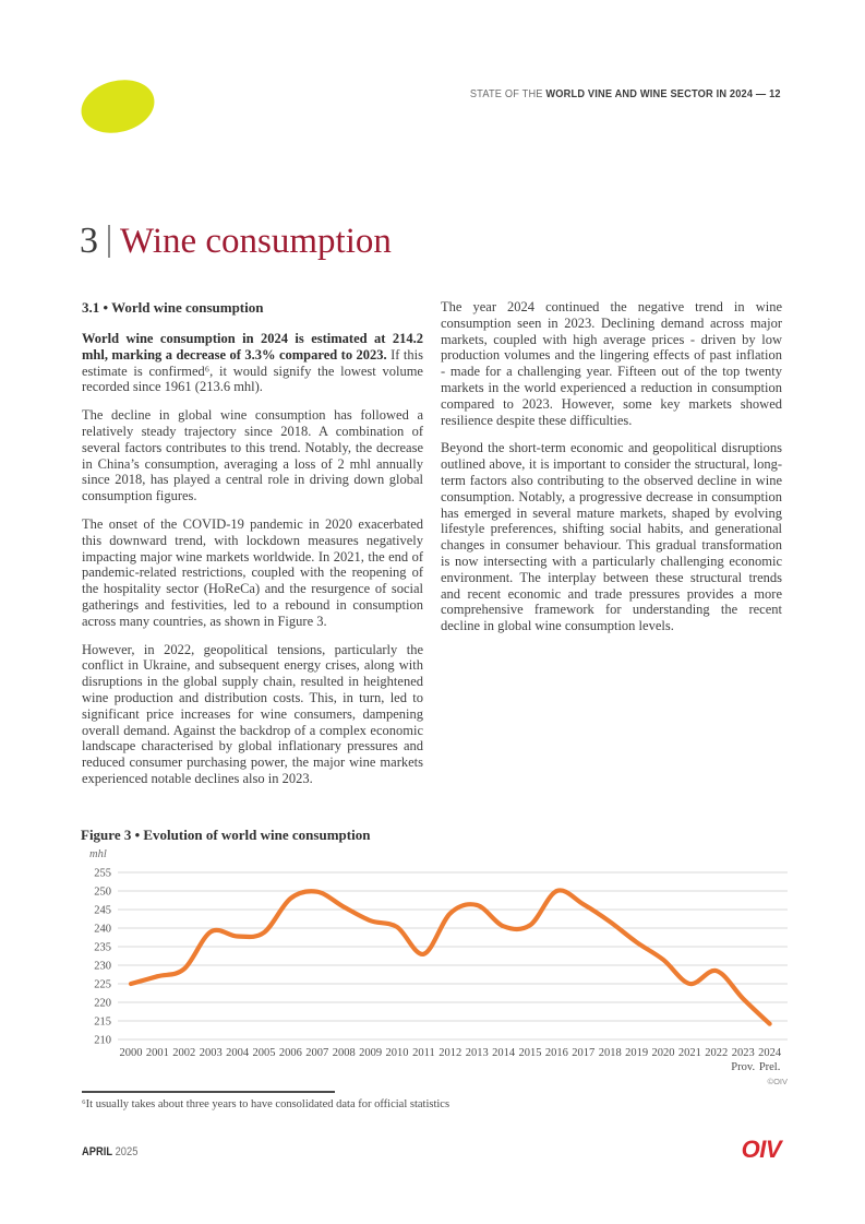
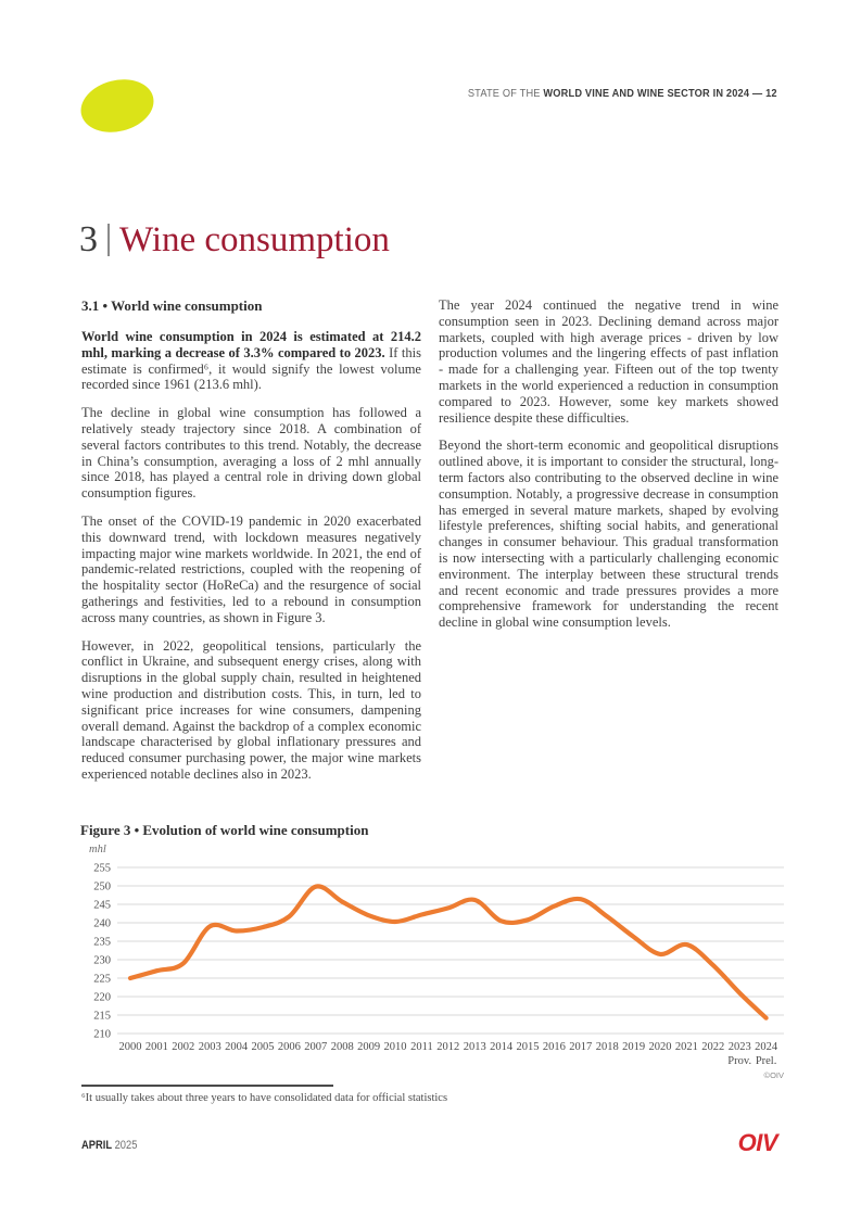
2006: 248 -> 242
2011: 233 -> 242
2016: 250 -> 244
2021: 225 -> 234
